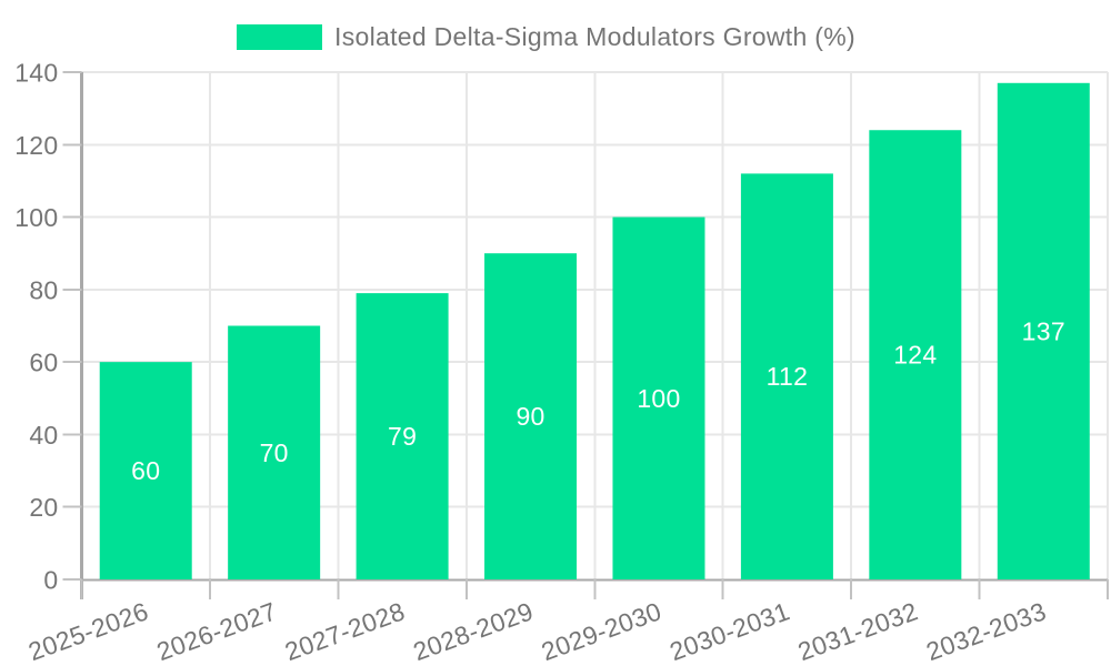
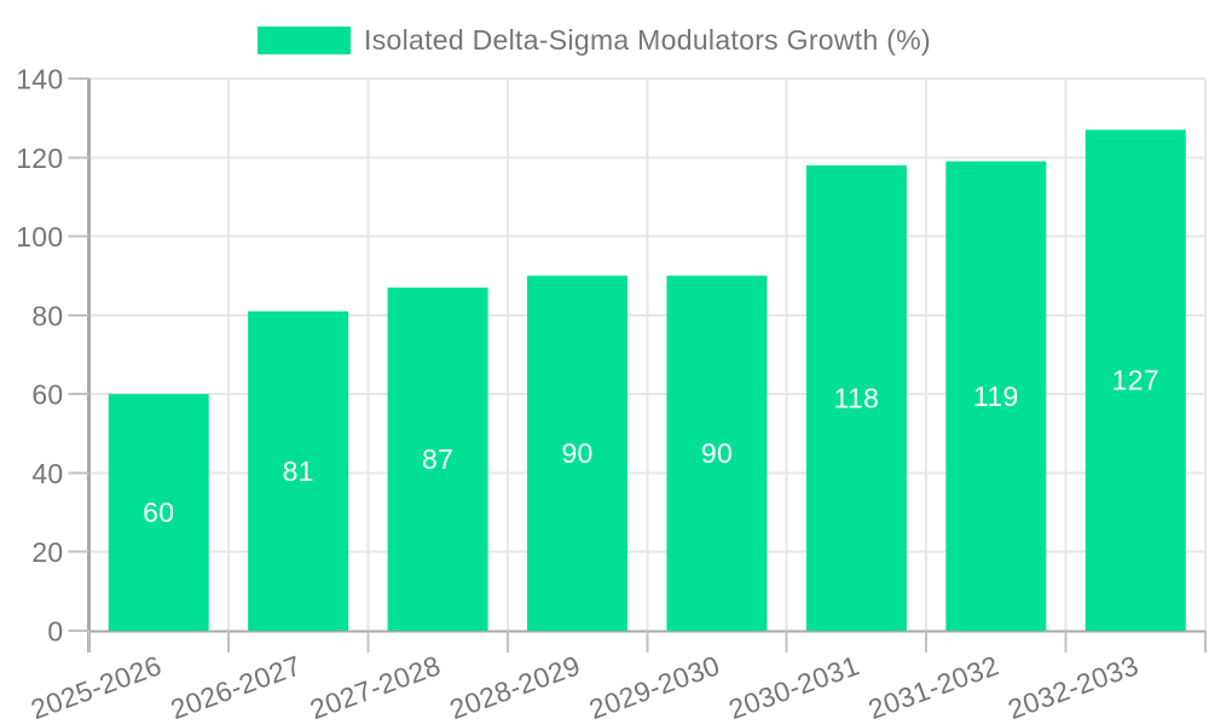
2026-2027: 70 -> 81
2027-2028: 79 -> 87
2029-2030: 100 -> 90
2030-2031: 112 -> 118
2031-2032: 124 -> 119
2032-2033: 137 -> 127
